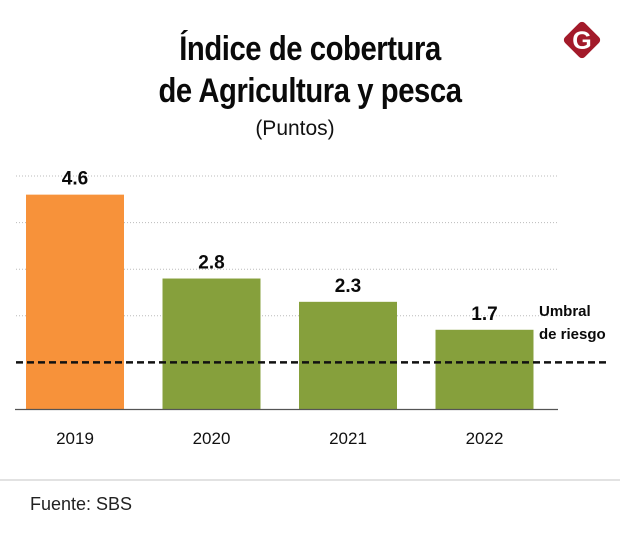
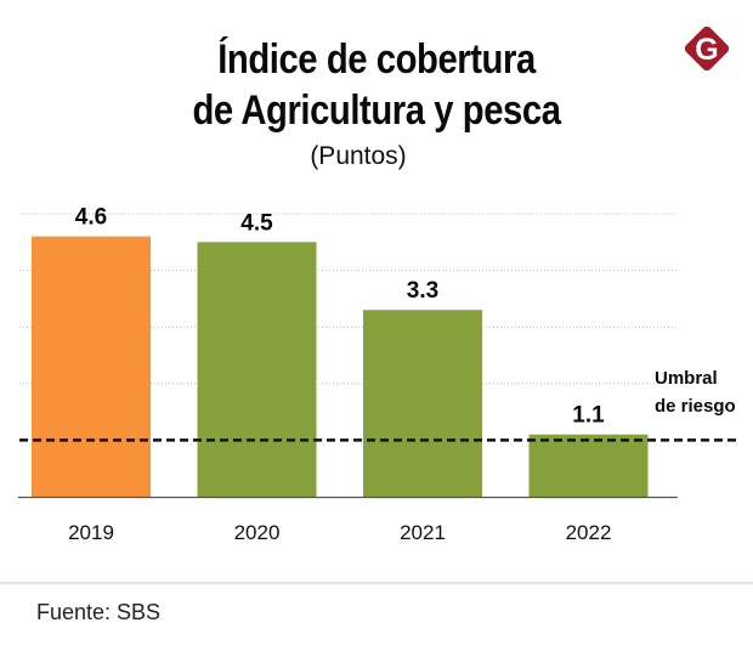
2020: 2.8 -> 4.5
2021: 2.3 -> 3.3
2022: 1.7 -> 1.1
